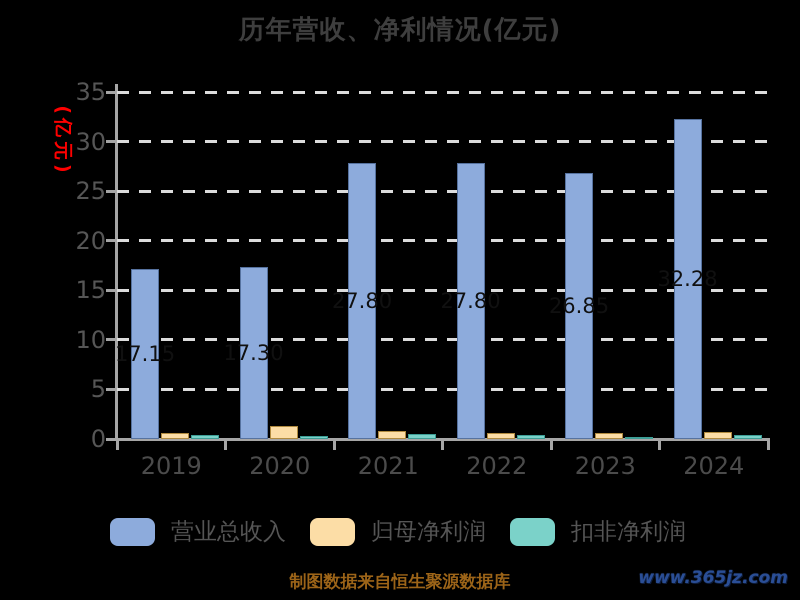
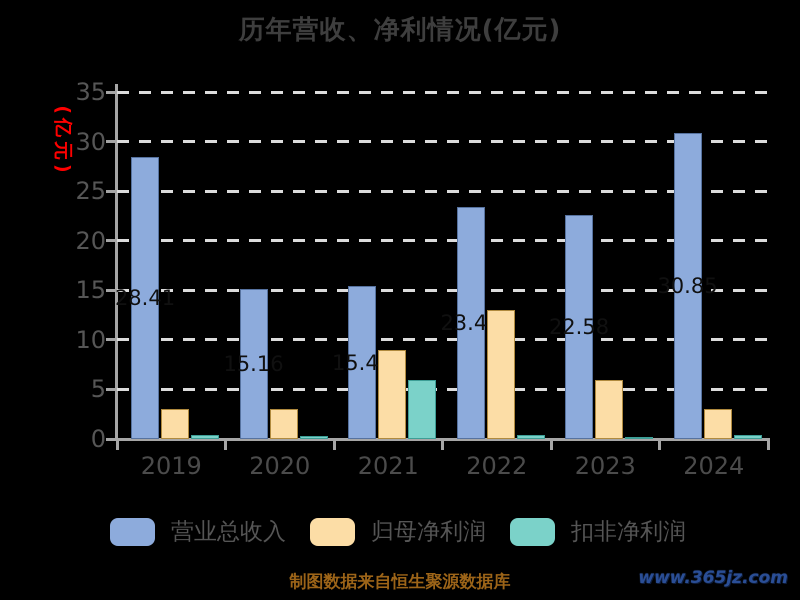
营业总收入/2019: 17.15 -> 28.41
归母净利润/2019: 1 -> 3
营业总收入/2020: 17.30 -> 15.16
归母净利润/2020: 1 -> 3
营业总收入/2021: 27.80 -> 15.40
归母净利润/2021: 1 -> 9
扣非净利润/2021: 1 -> 6
营业总收入/2022: 27.80 -> 23.40
归母净利润/2022: 1 -> 13
营业总收入/2023: 26.85 -> 22.58
归母净利润/2023: 1 -> 6
营业总收入/2024: 32.28 -> 30.85
归母净利润/2024: 1 -> 3
